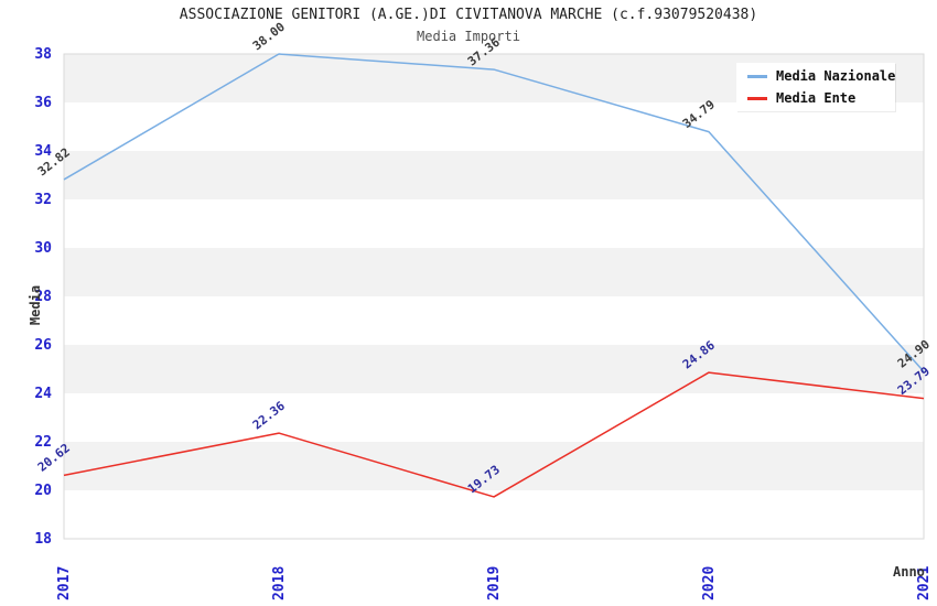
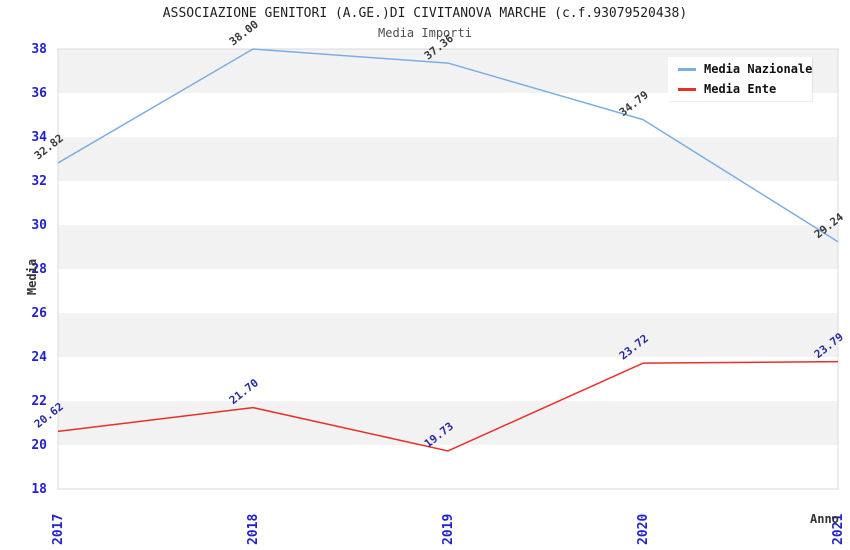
Media Ente/2018: 22.36 -> 21.70
Media Ente/2020: 24.86 -> 23.72
Media Nazionale/2021: 24.90 -> 29.24
